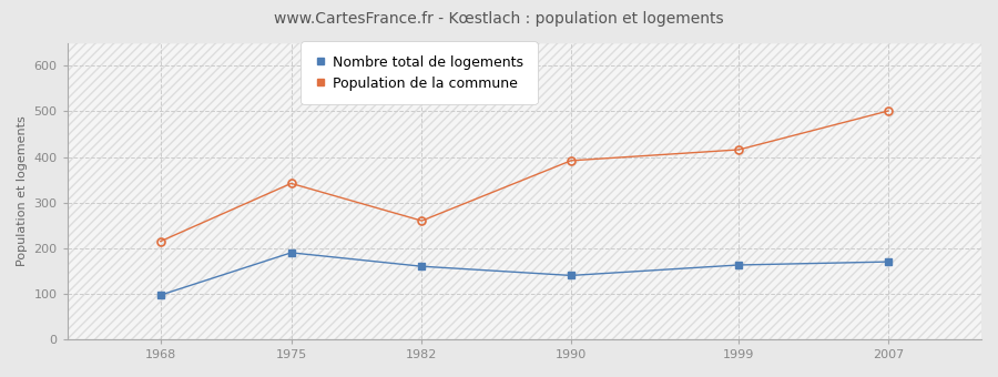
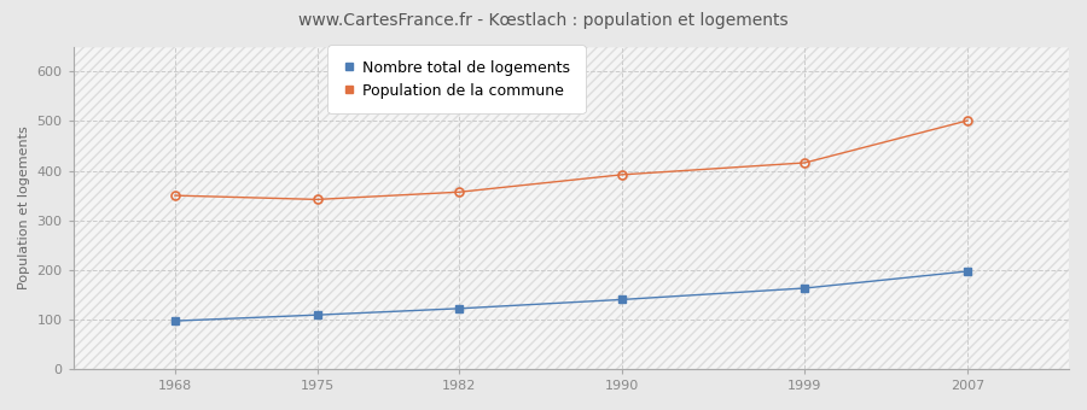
Population de la commune/1968: 215 -> 350
Nombre total de logements/1975: 190 -> 109
Nombre total de logements/1982: 160 -> 122
Population de la commune/1982: 260 -> 357
Nombre total de logements/2007: 170 -> 197
